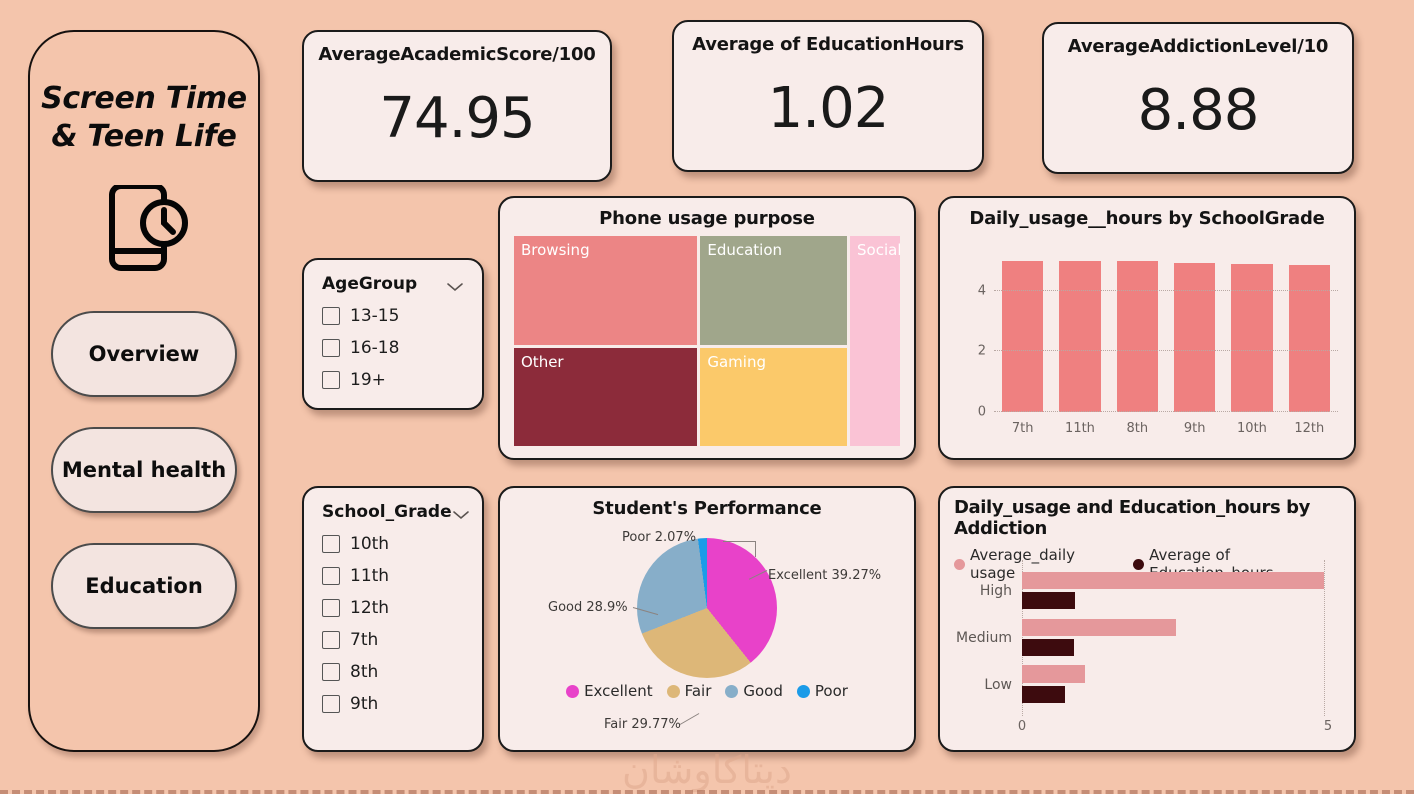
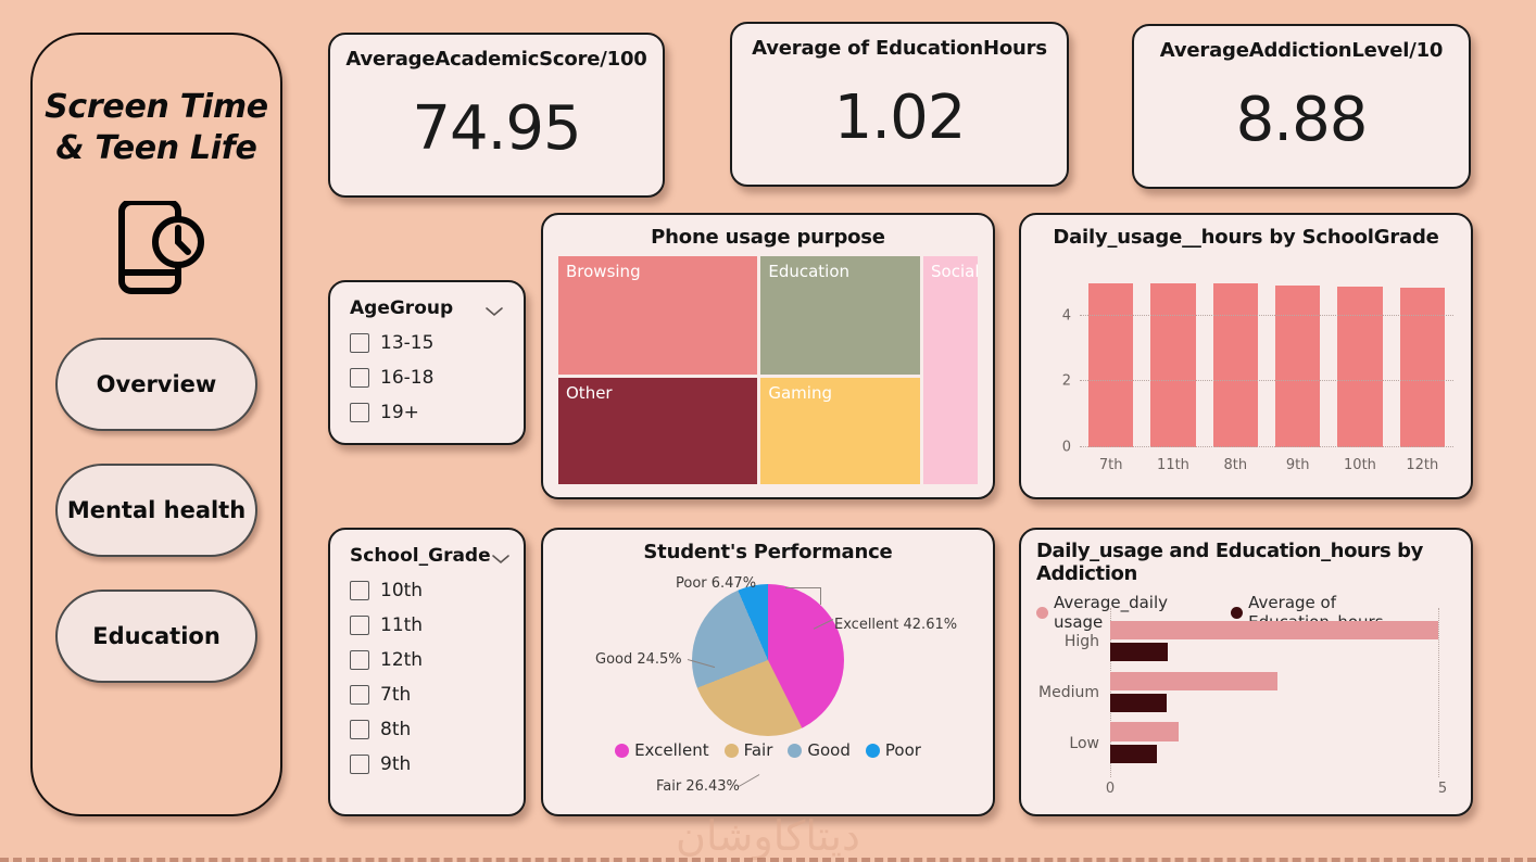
Student's Performance/Excellent: 39.27% -> 42.61%
Student's Performance/Fair: 29.77% -> 26.43%
Student's Performance/Good: 28.9% -> 24.5%
Student's Performance/Poor: 2.07% -> 6.47%
